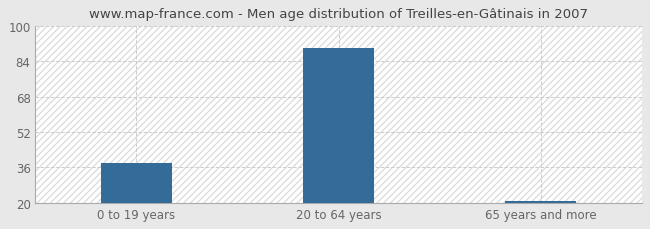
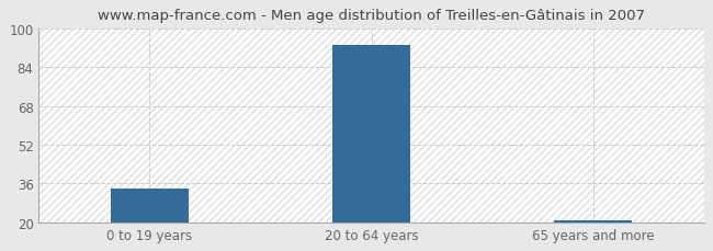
0 to 19 years: 38 -> 34
20 to 64 years: 90 -> 93
